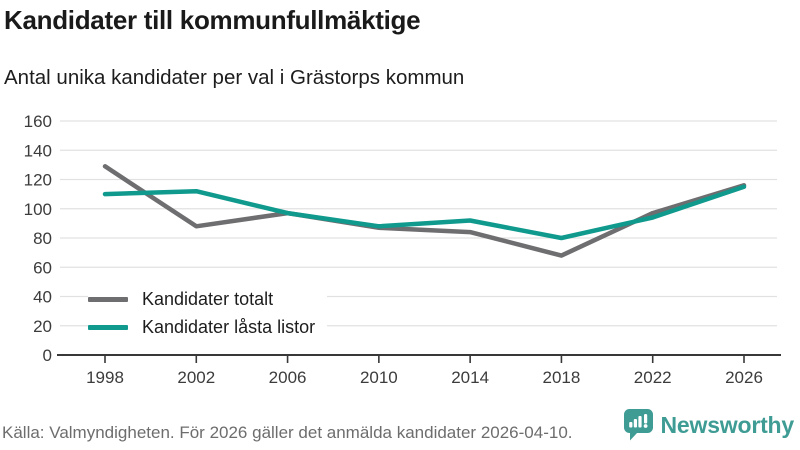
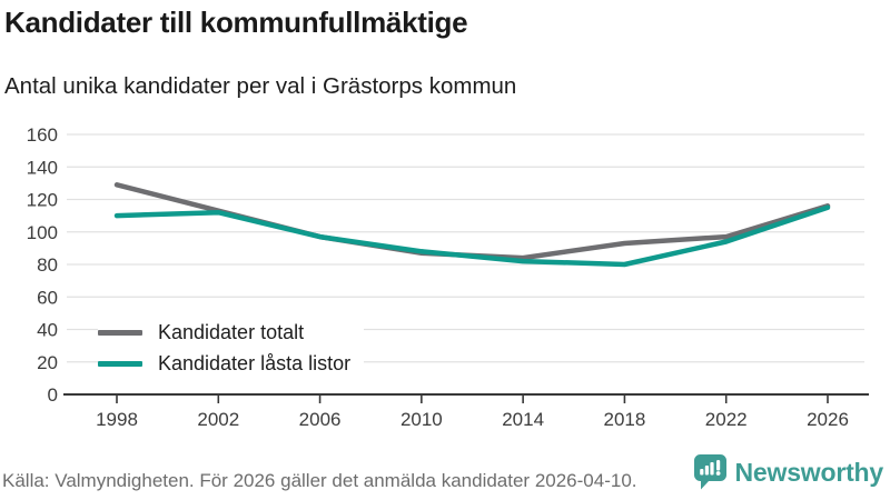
Kandidater totalt/2002: 88 -> 113
Kandidater låsta listor/2014: 92 -> 82
Kandidater totalt/2018: 68 -> 93
